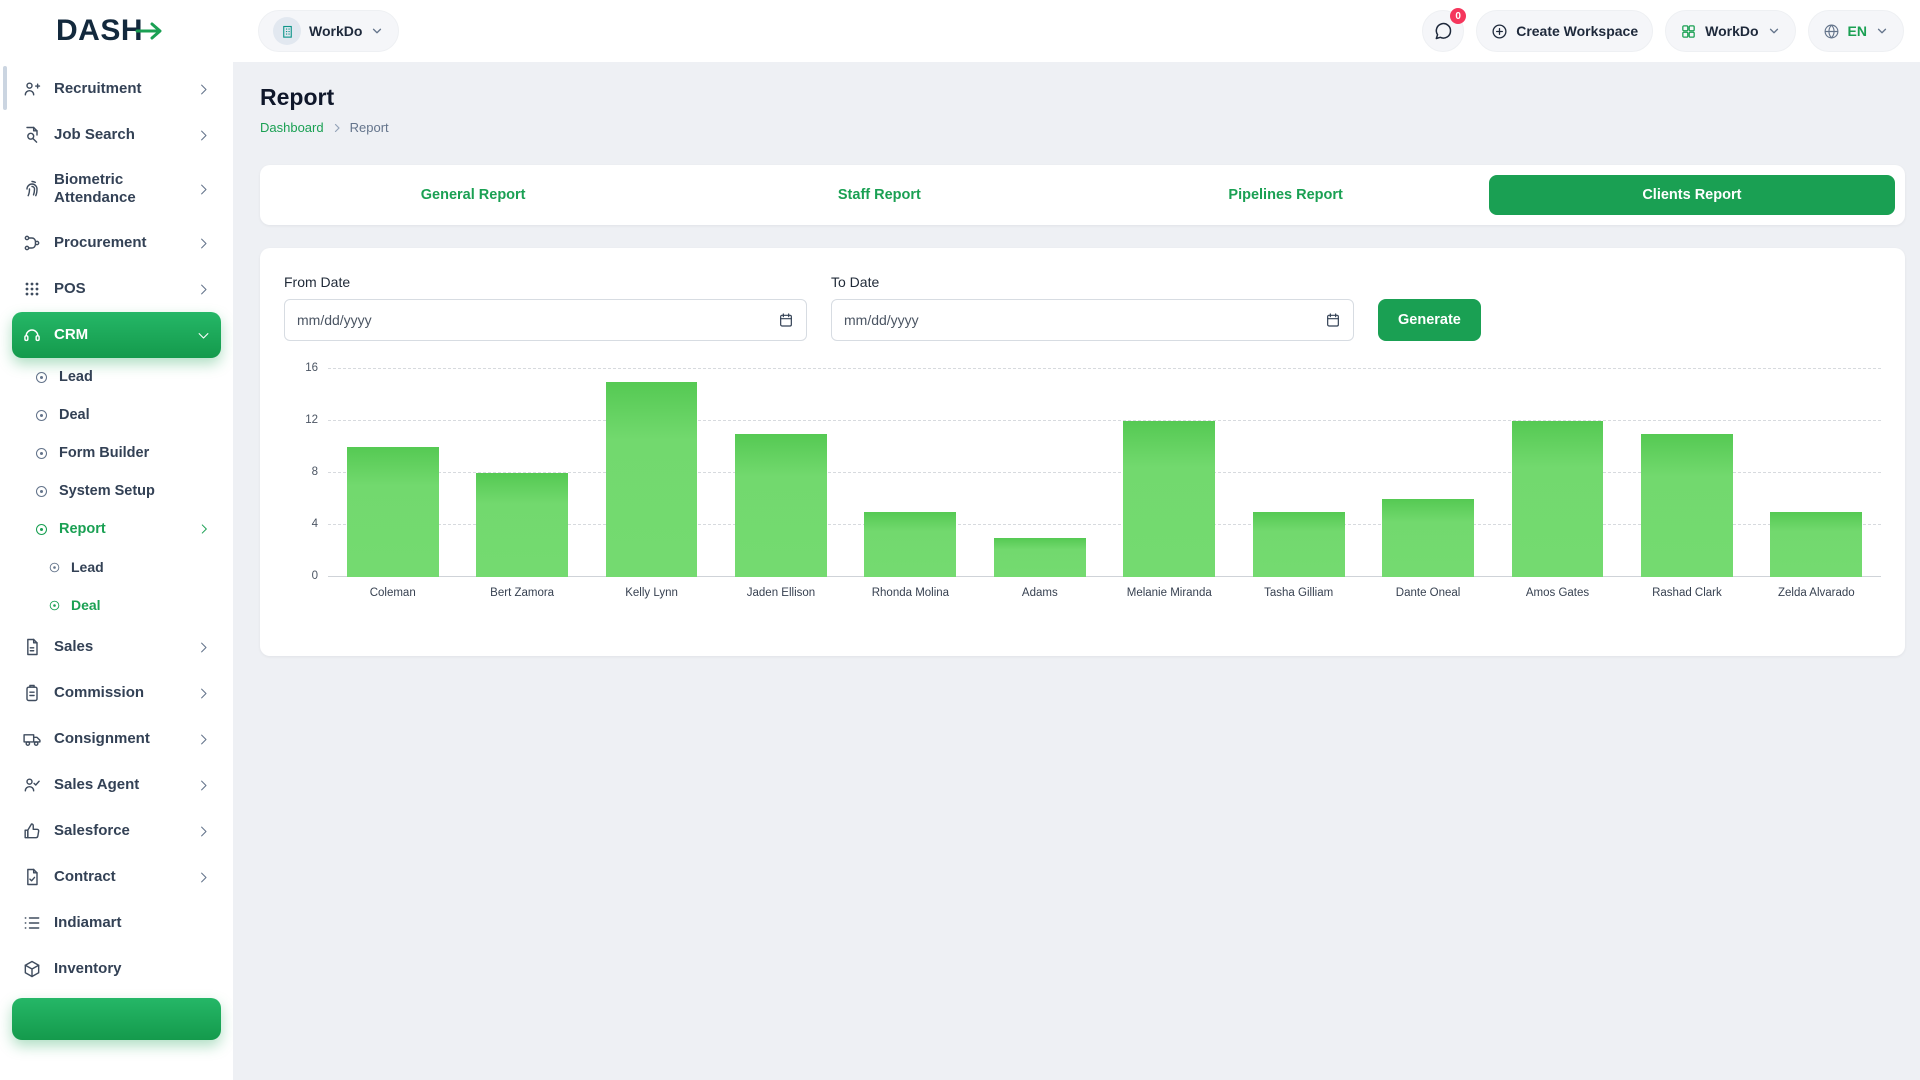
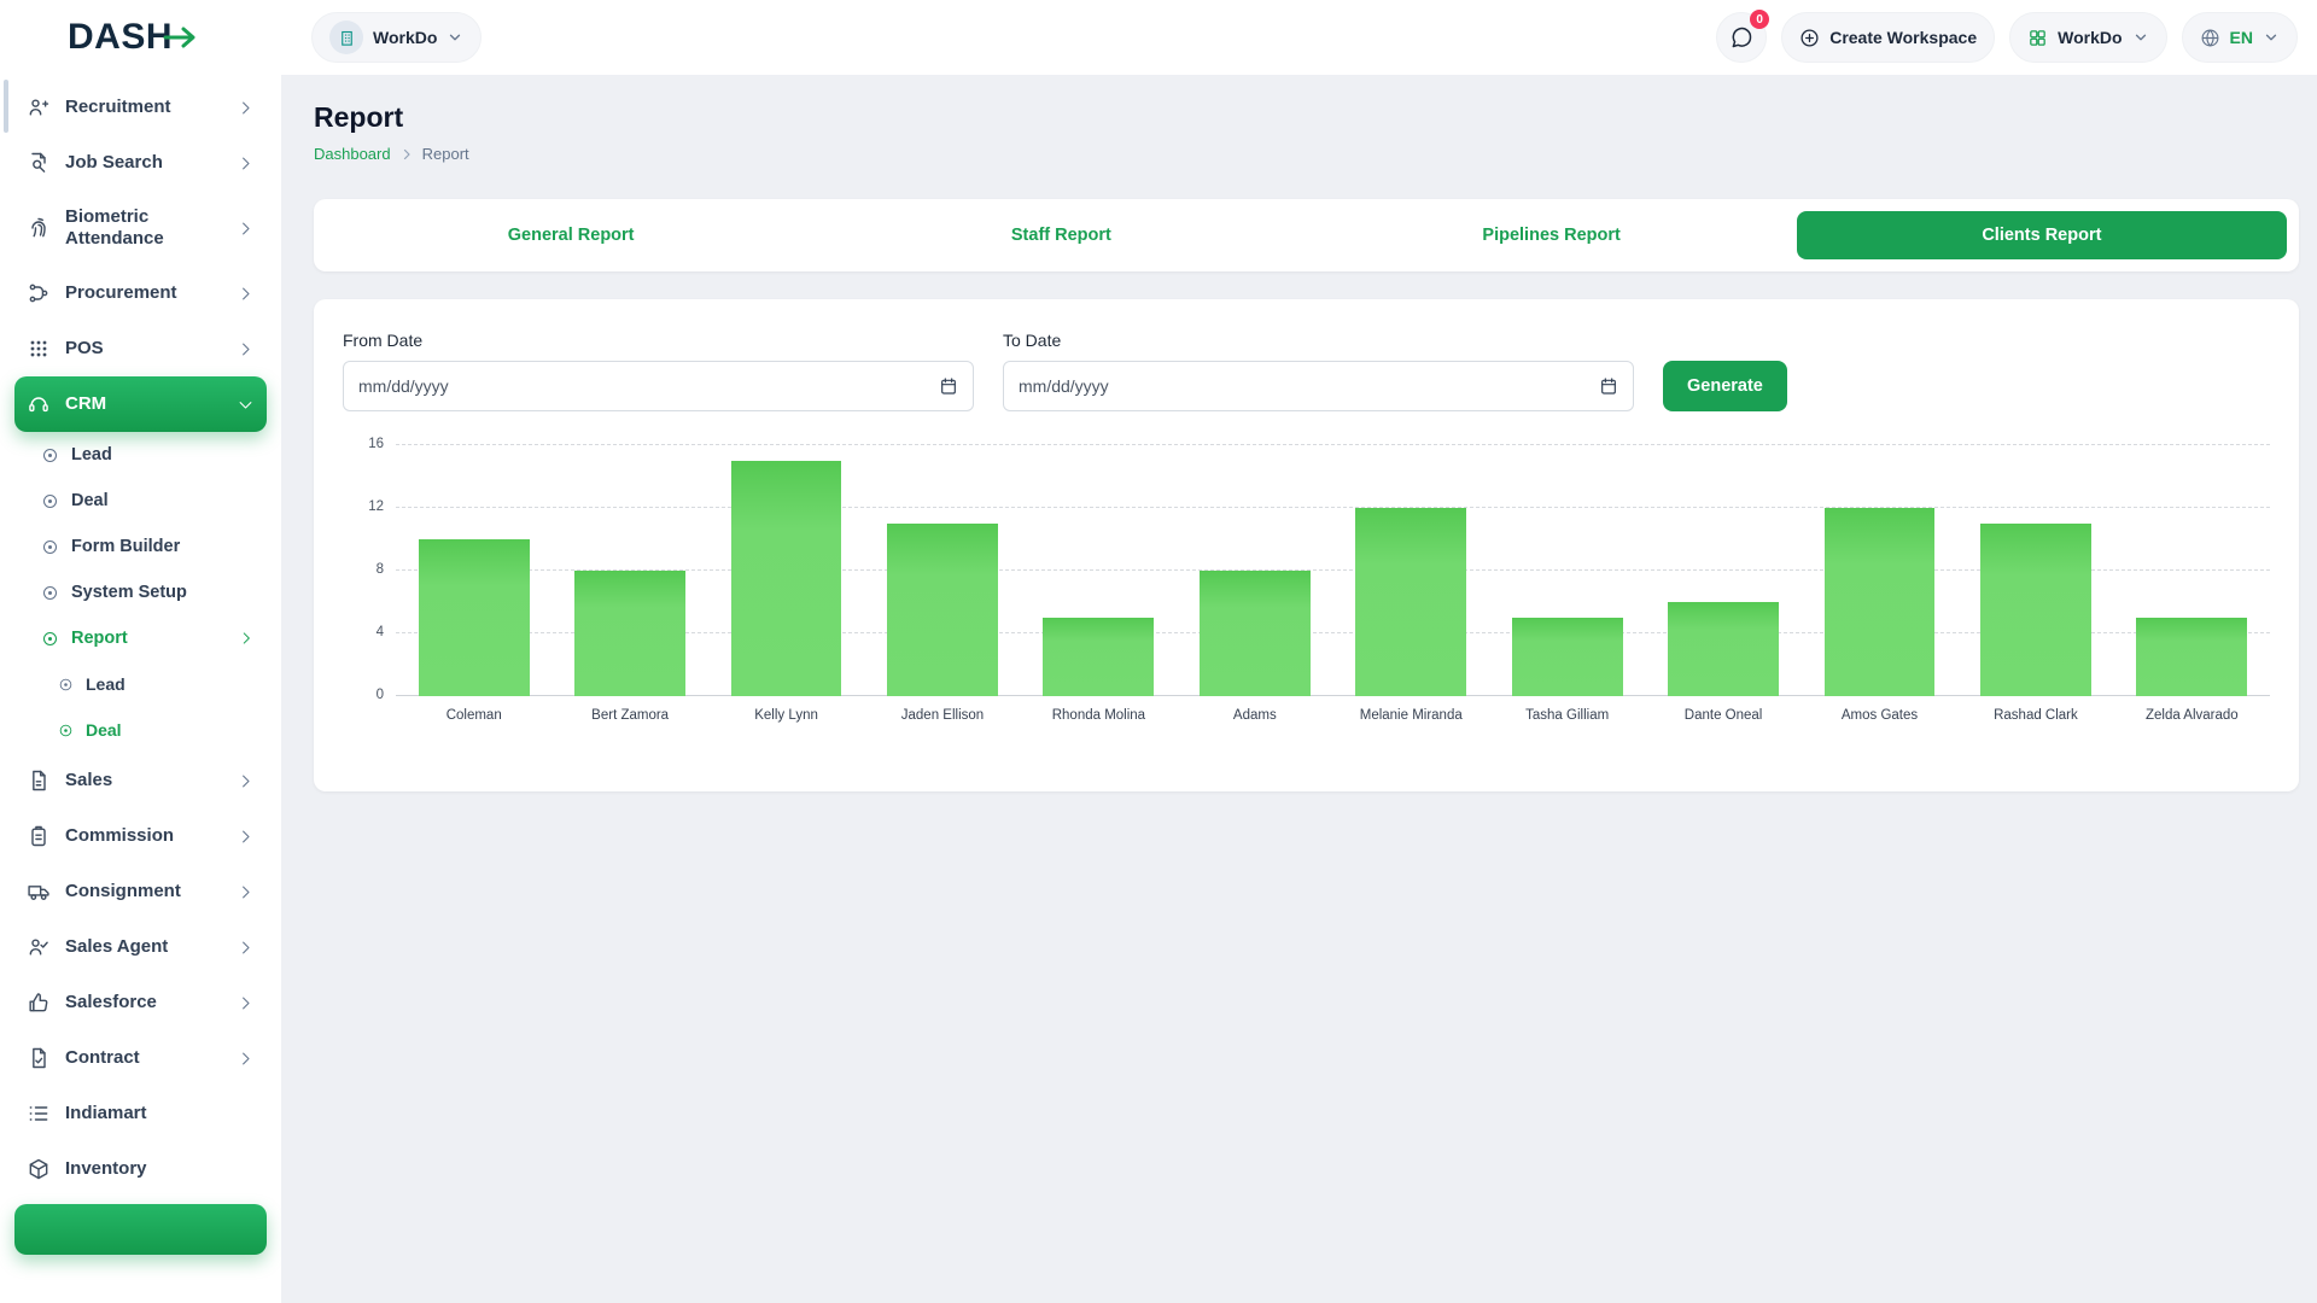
Adams: 3 -> 8
